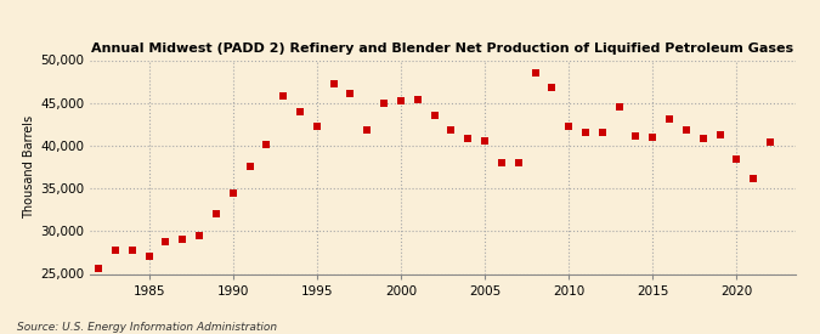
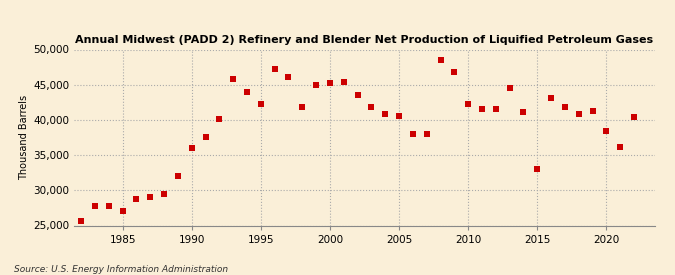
1990: 34,500 -> 36,000
2015: 41,000 -> 33,000
